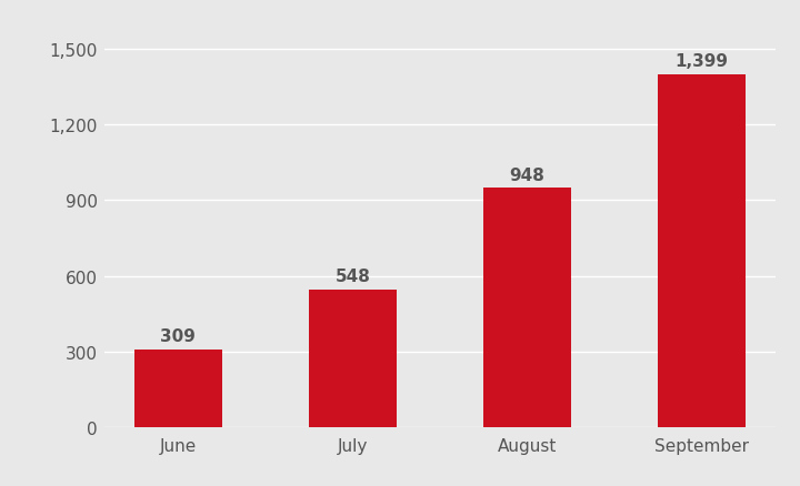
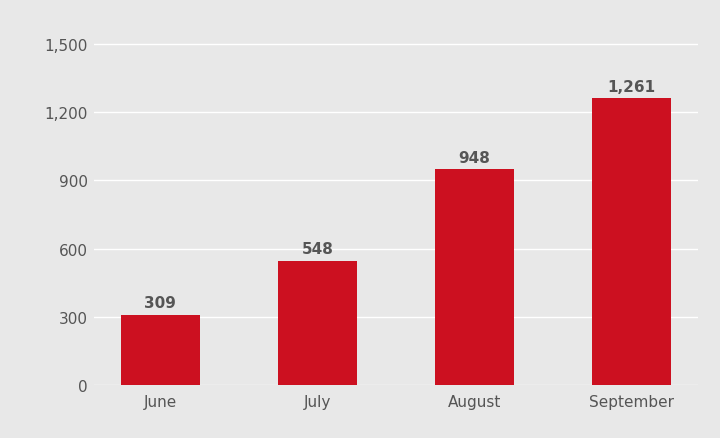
September: 1,399 -> 1,261
